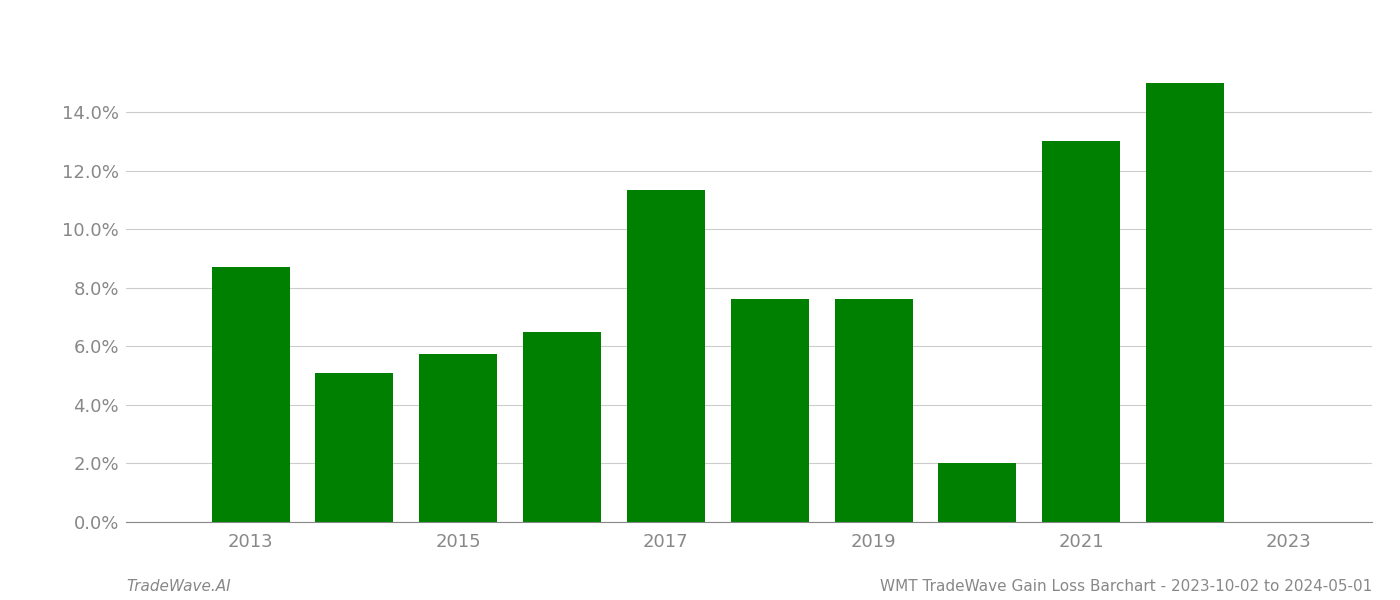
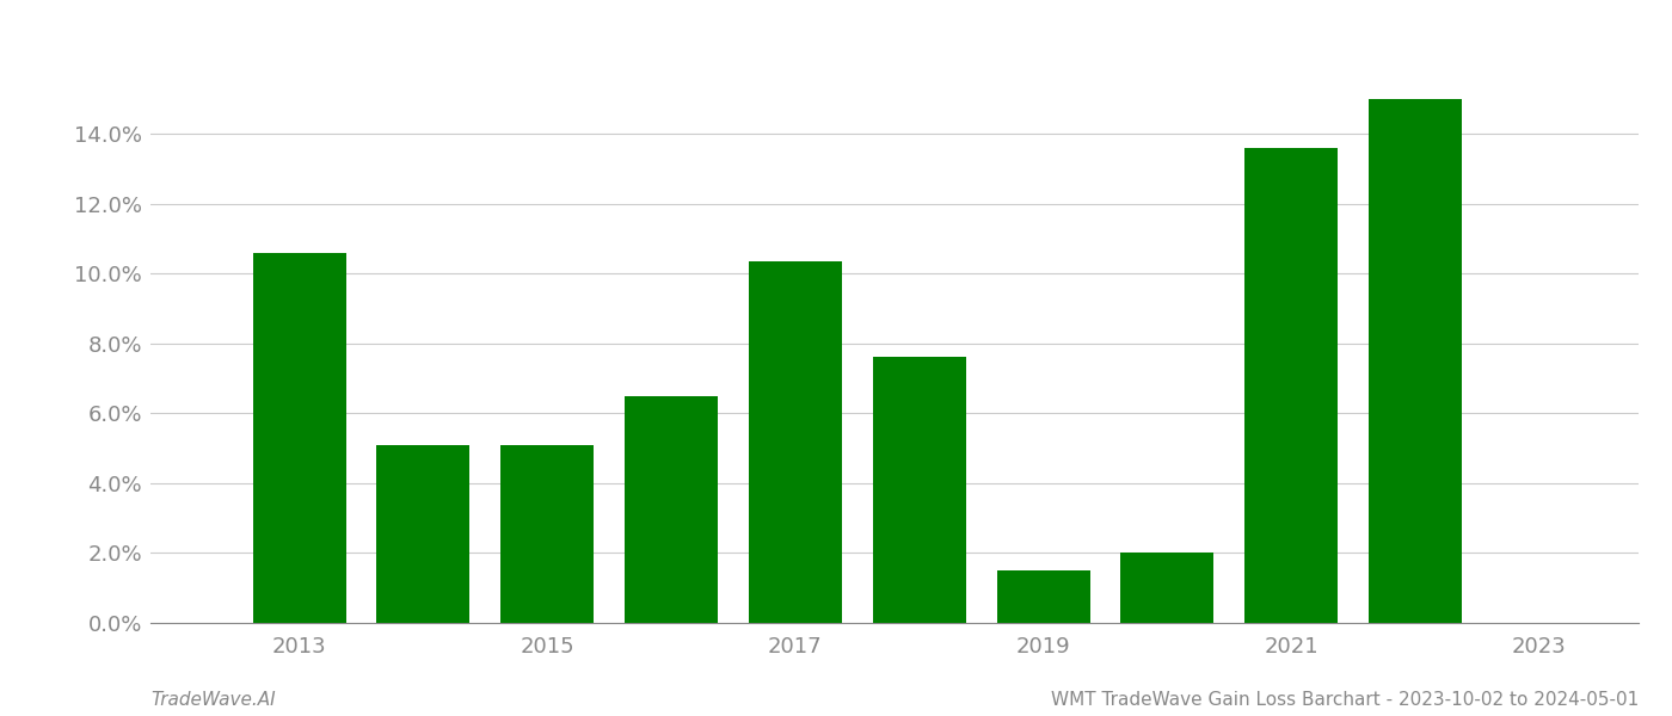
2013: 8.70% -> 10.60%
2015: 5.75% -> 5.10%
2017: 11.35% -> 10.35%
2019: 7.60% -> 1.50%
2021: 13.00% -> 13.60%
